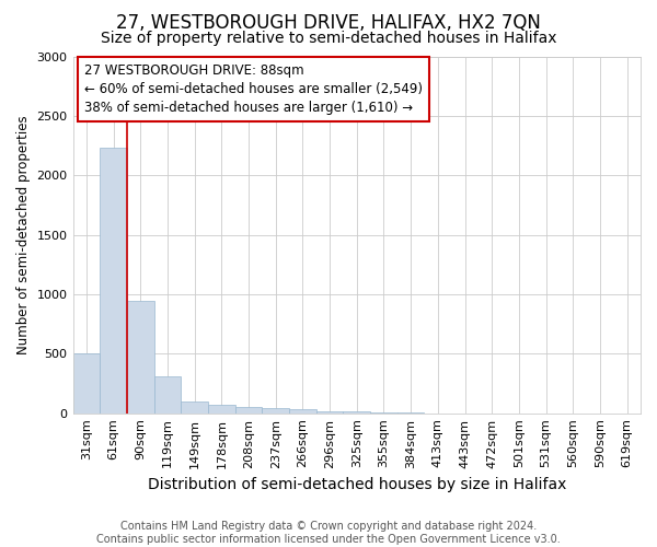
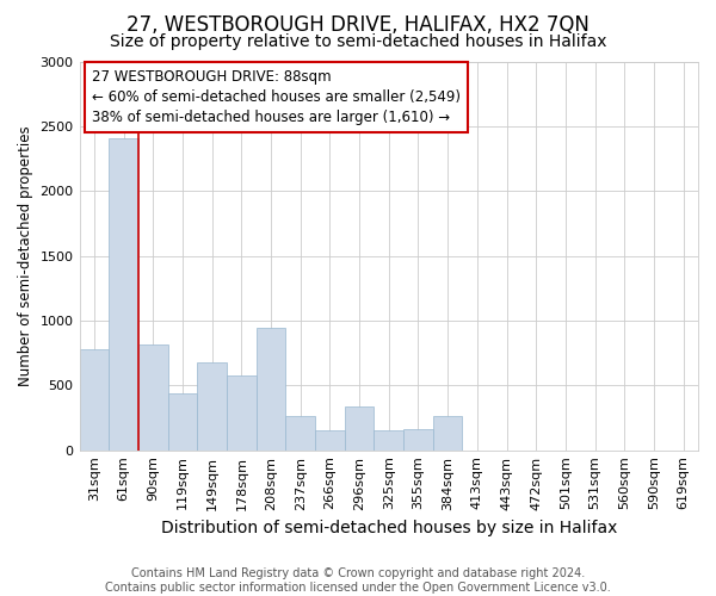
31sqm: 500 -> 780
61sqm: 2230 -> 2410
90sqm: 940 -> 820
119sqm: 310 -> 440
149sqm: 100 -> 680
178sqm: 80 -> 580
208sqm: 60 -> 940
237sqm: 40 -> 260
266sqm: 30 -> 150
296sqm: 20 -> 340
325sqm: 10 -> 150
355sqm: 10 -> 160
384sqm: 0 -> 260
